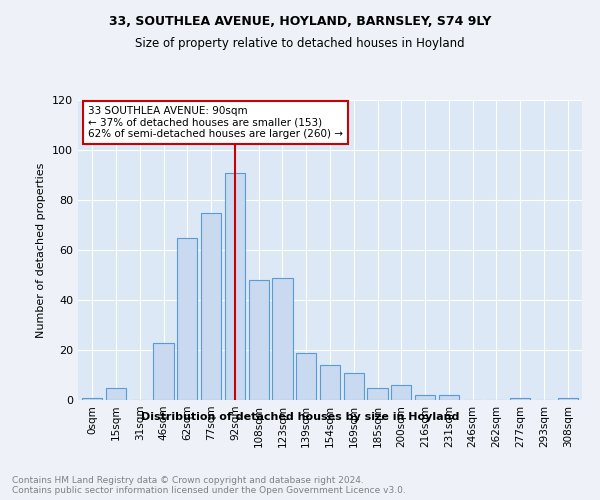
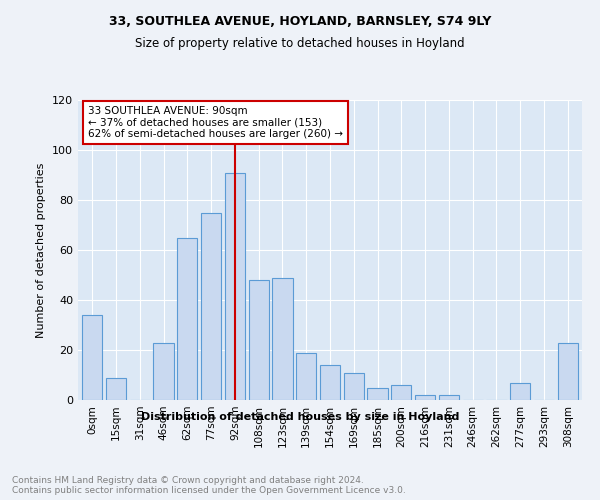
0sqm: 1 -> 34
15sqm: 5 -> 9
277sqm: 1 -> 7
308sqm: 1 -> 23
